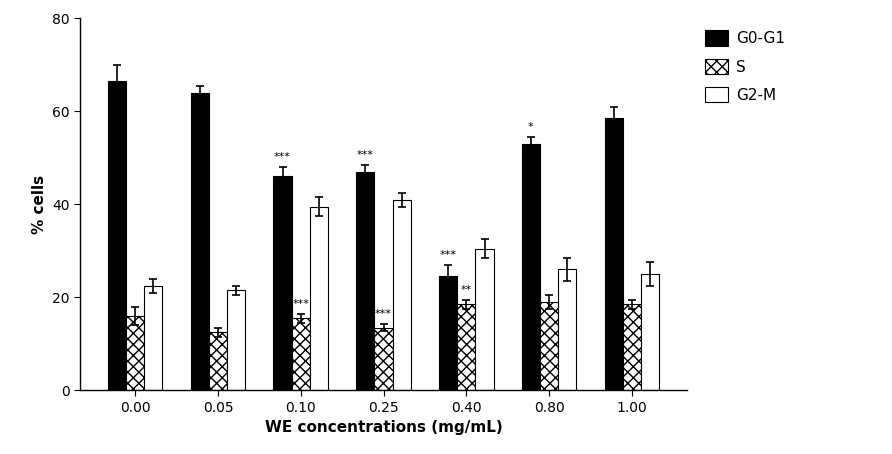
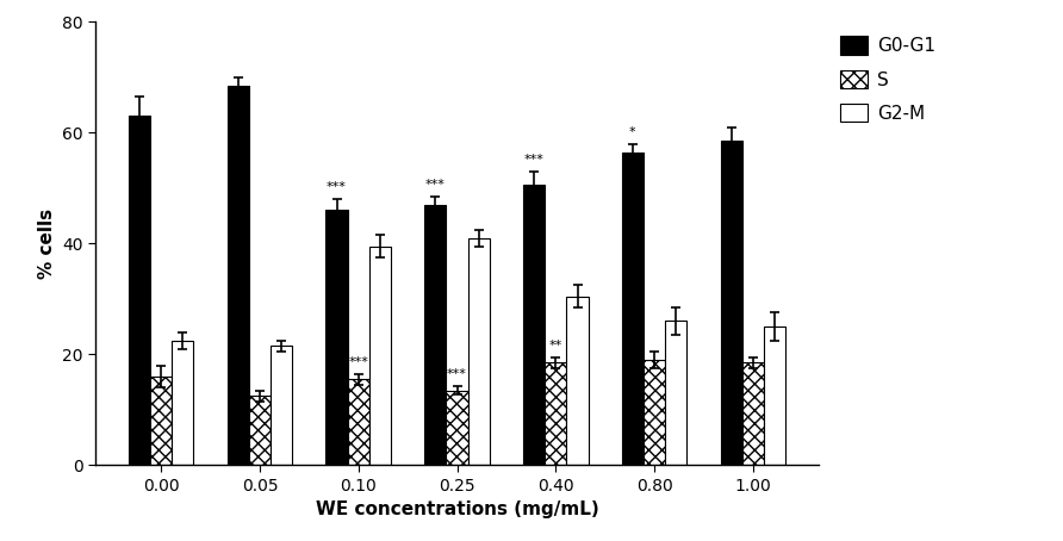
G0-G1/0.00: 66.5 -> 63.0
G0-G1/0.05: 64.0 -> 68.5
G0-G1/0.40: 24.5 -> 50.5
G0-G1/0.80: 53.0 -> 56.5
